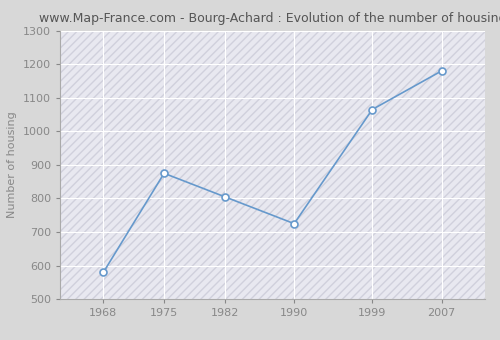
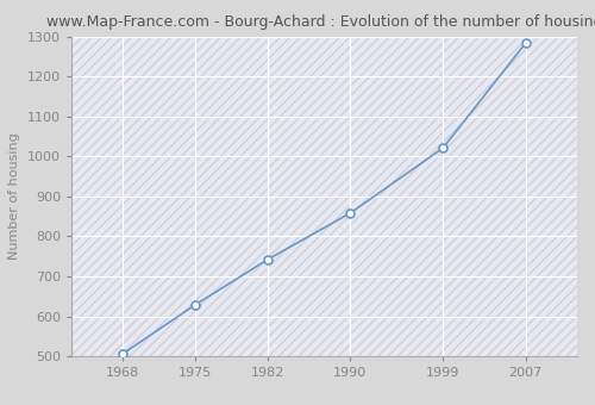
1968: 580 -> 507
1975: 875 -> 629
1982: 805 -> 742
1990: 725 -> 858
1999: 1065 -> 1021
2007: 1180 -> 1283
